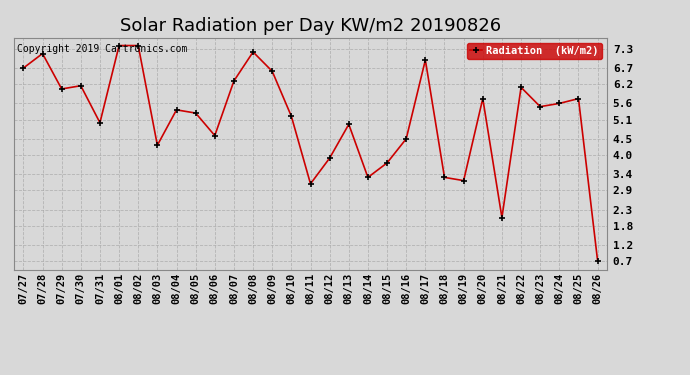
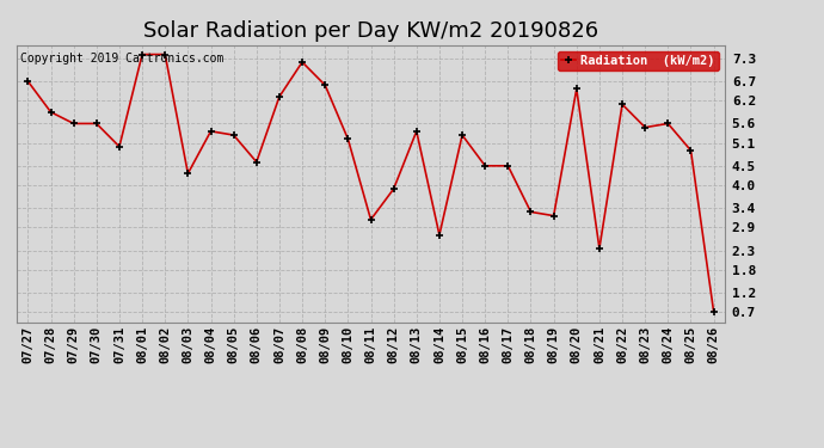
07/28: 7.15 -> 5.90
07/29: 6.05 -> 5.60
07/30: 6.15 -> 5.60
08/13: 4.95 -> 5.40
08/14: 3.30 -> 2.70
08/15: 3.75 -> 5.30
08/17: 6.95 -> 4.50
08/20: 5.75 -> 6.50
08/21: 2.05 -> 2.35
08/25: 5.75 -> 4.90
